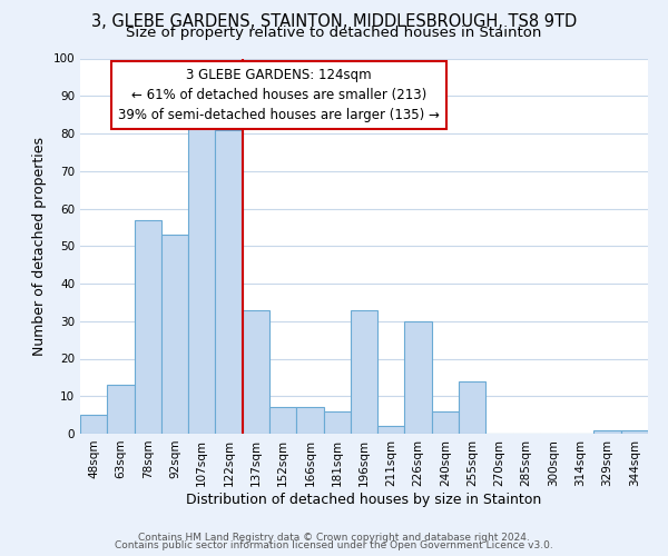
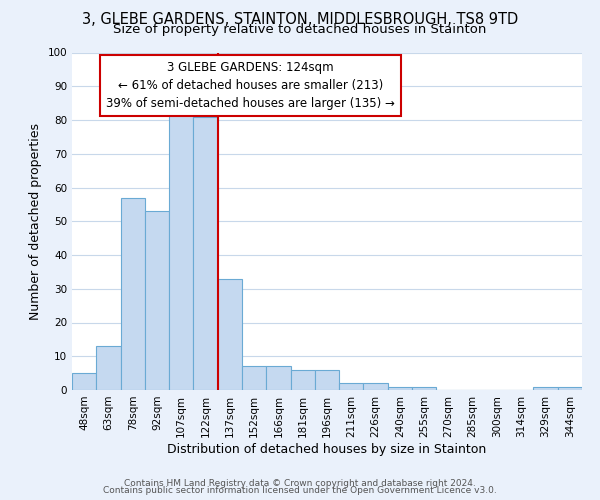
196sqm: 33 -> 6
226sqm: 30 -> 2
240sqm: 6 -> 1
255sqm: 14 -> 1
